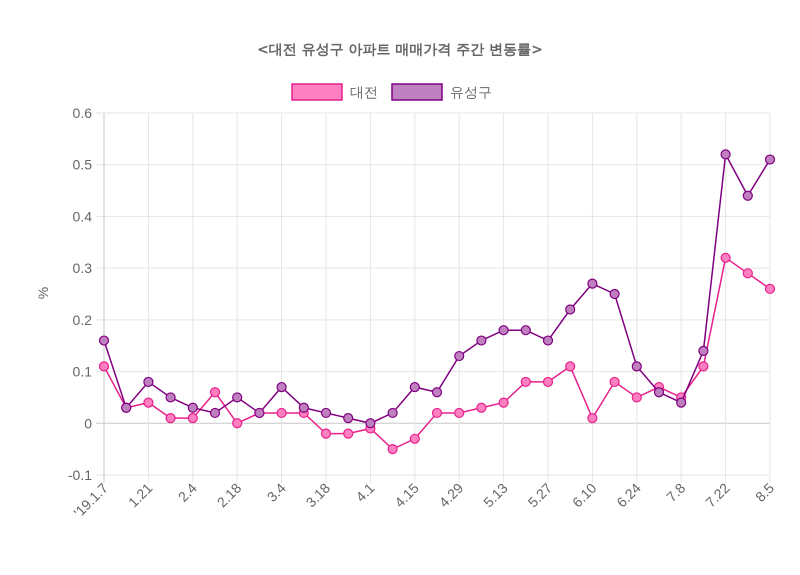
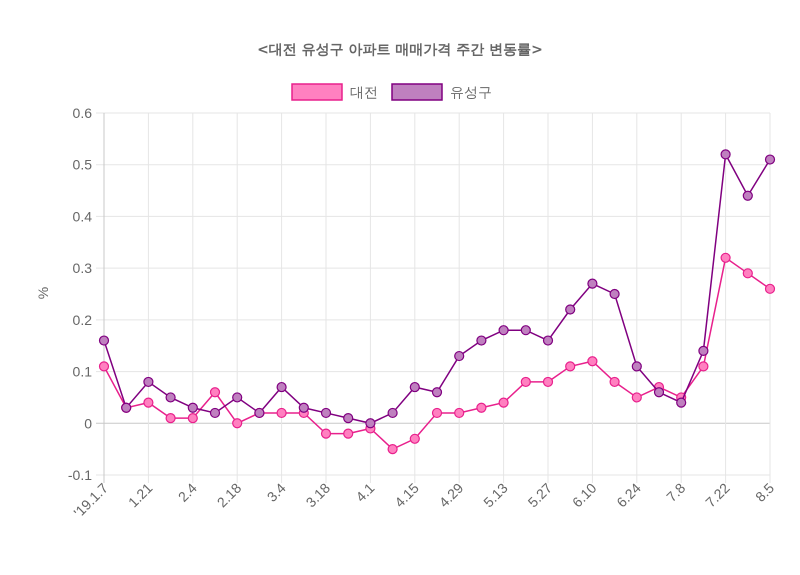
대전/6.10: 0.01 -> 0.12
